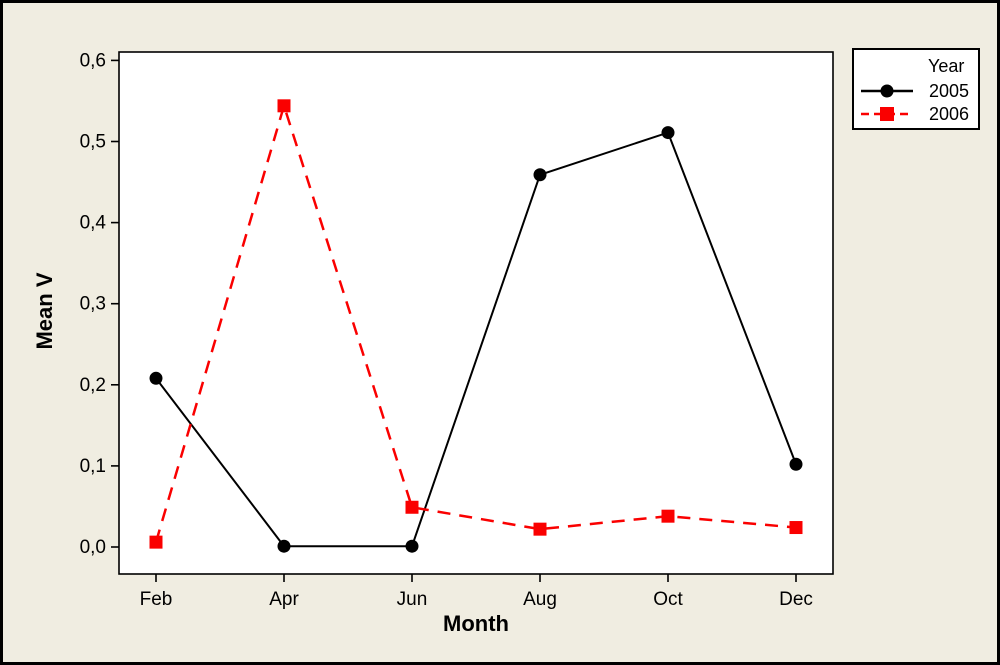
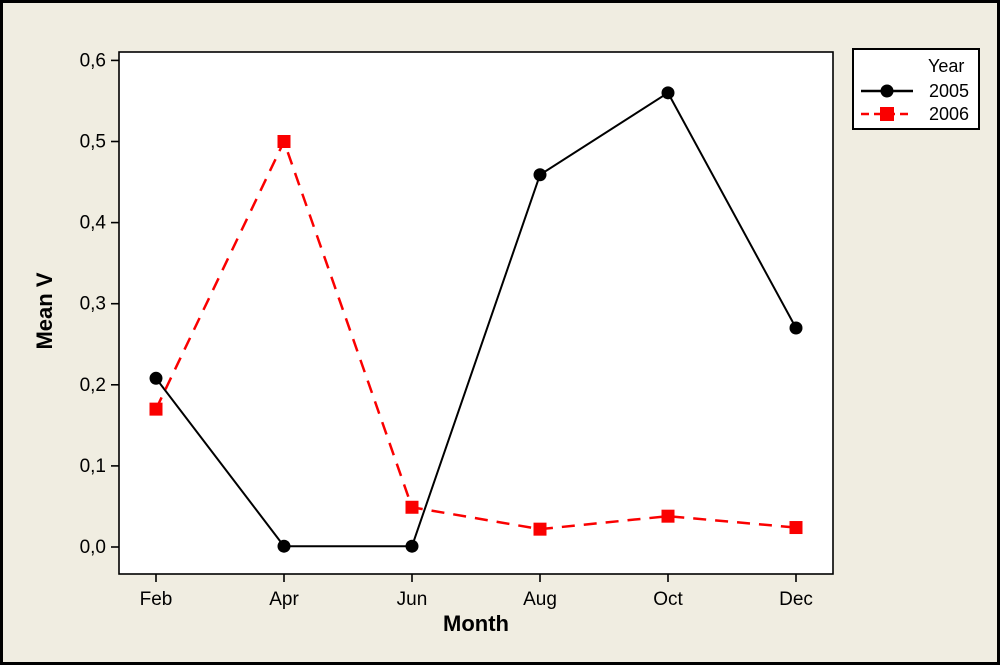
2006/Feb: 0,01 -> 0,17
2006/Apr: 0,54 -> 0,50
2005/Oct: 0,51 -> 0,56
2005/Dec: 0,10 -> 0,27
